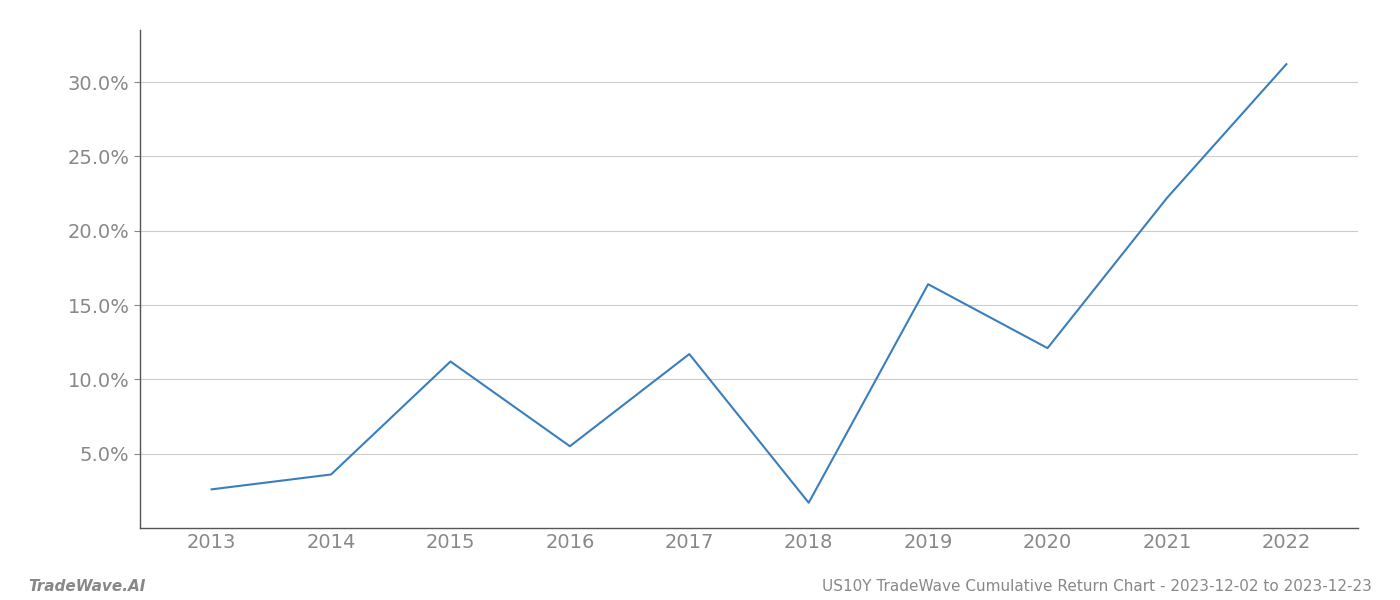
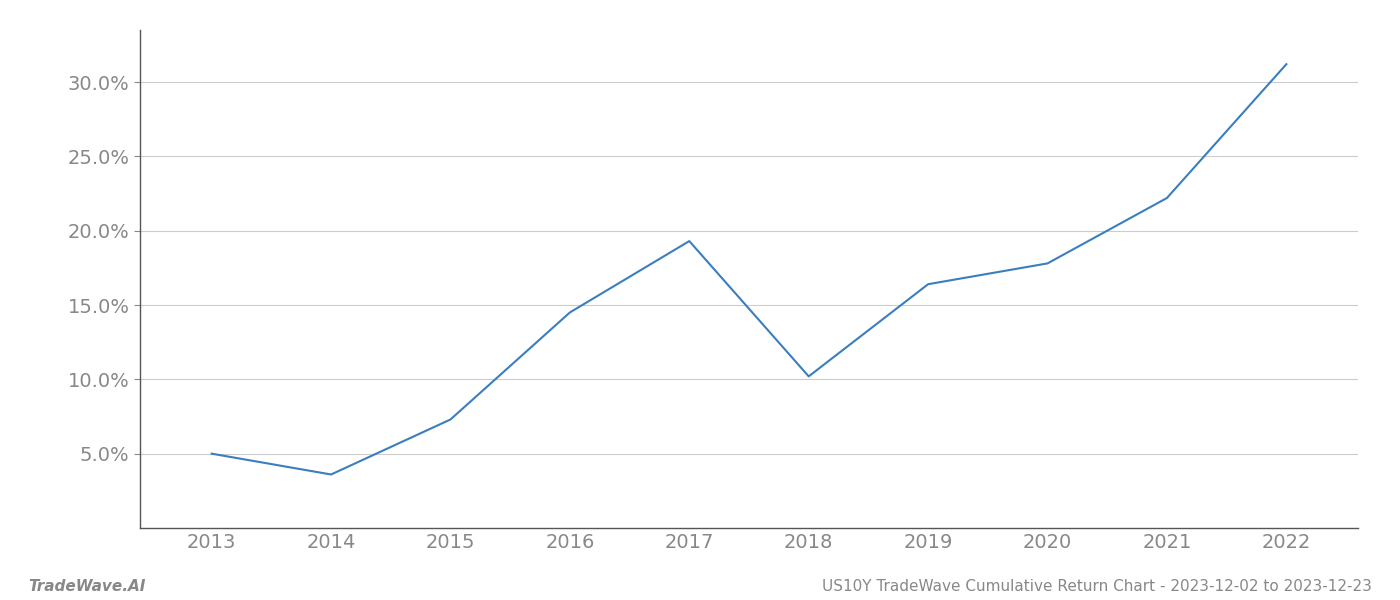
2013: 2.6% -> 5.0%
2015: 11.2% -> 7.3%
2016: 5.5% -> 14.5%
2017: 11.7% -> 19.3%
2018: 1.7% -> 10.2%
2020: 12.1% -> 17.8%
